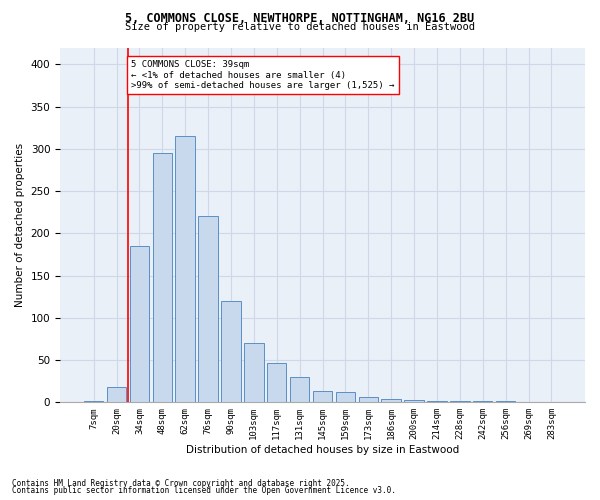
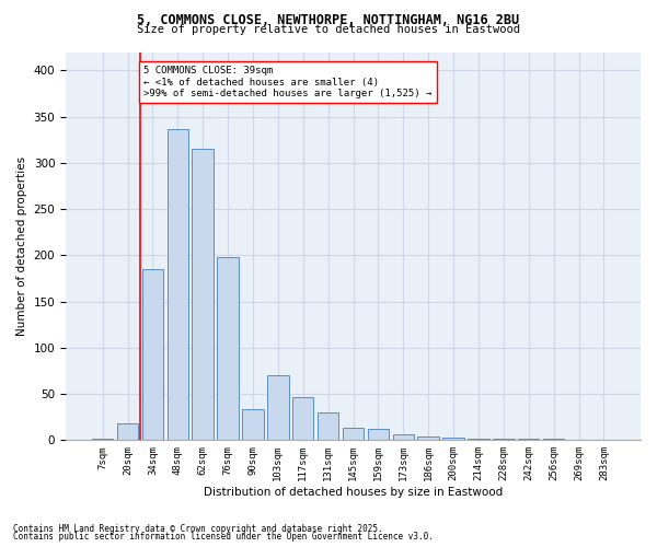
48sqm: 295 -> 336
76sqm: 220 -> 198
90sqm: 120 -> 34
